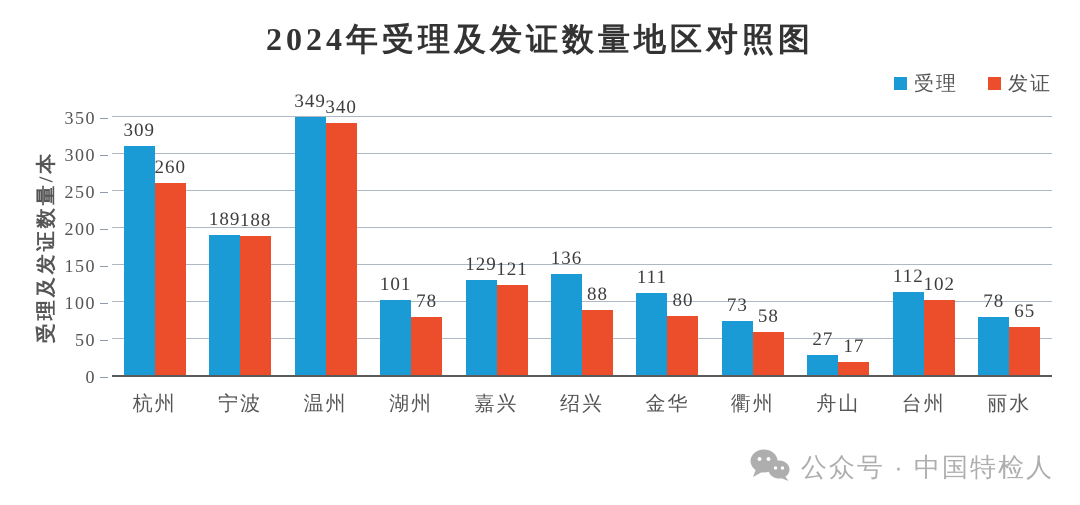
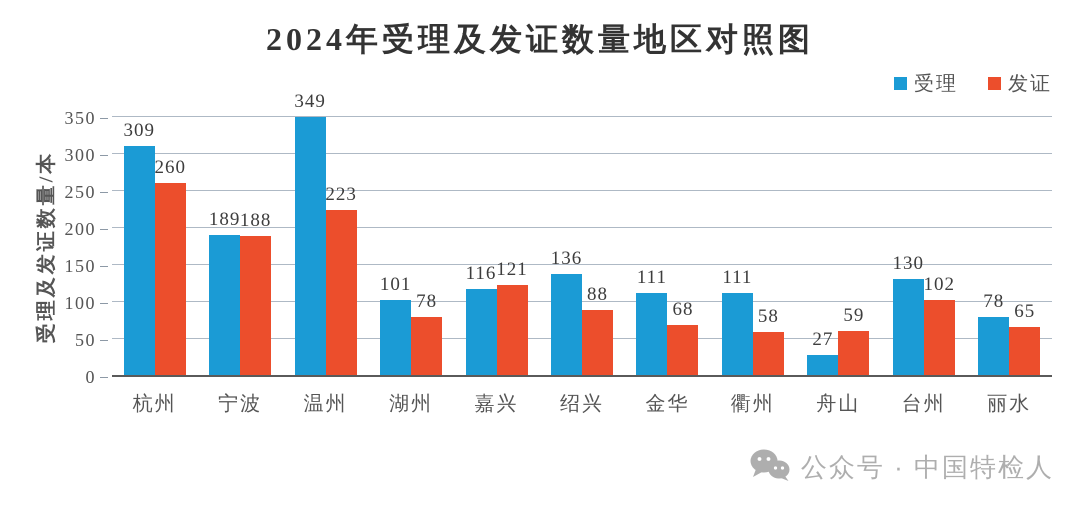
发证/温州: 340 -> 223
受理/嘉兴: 129 -> 116
发证/金华: 80 -> 68
受理/衢州: 73 -> 111
发证/舟山: 17 -> 59
受理/台州: 112 -> 130
